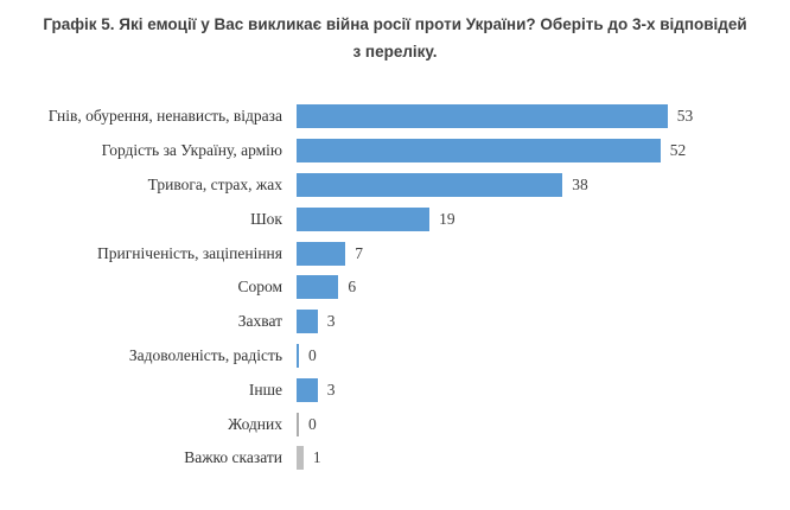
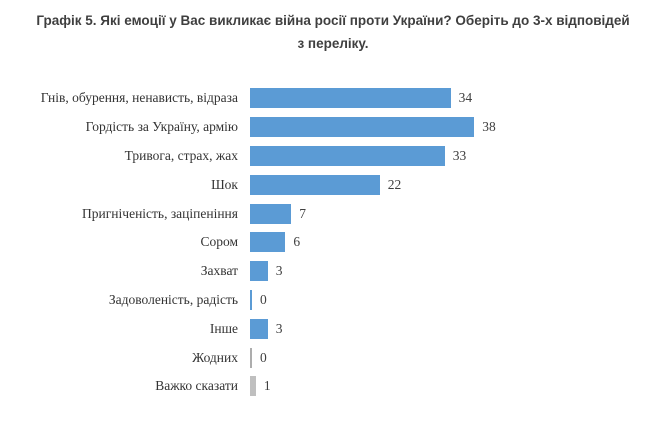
Гнів, обурення, ненависть, відраза: 53 -> 34
Гордість за Україну, армію: 52 -> 38
Тривога, страх, жах: 38 -> 33
Шок: 19 -> 22
